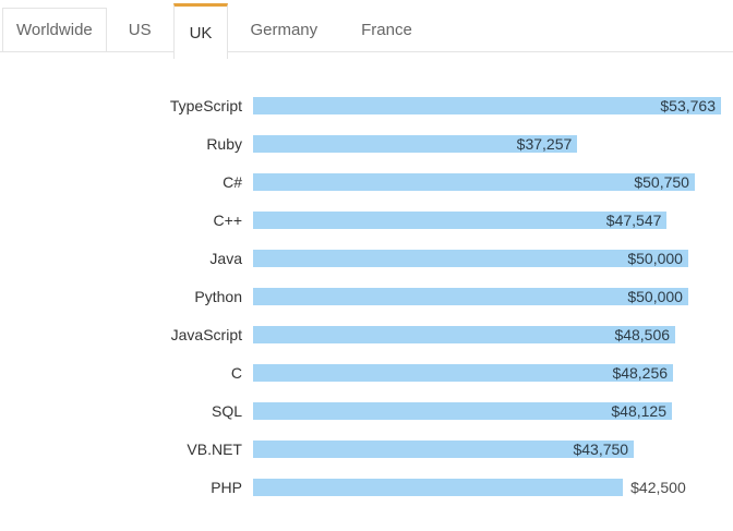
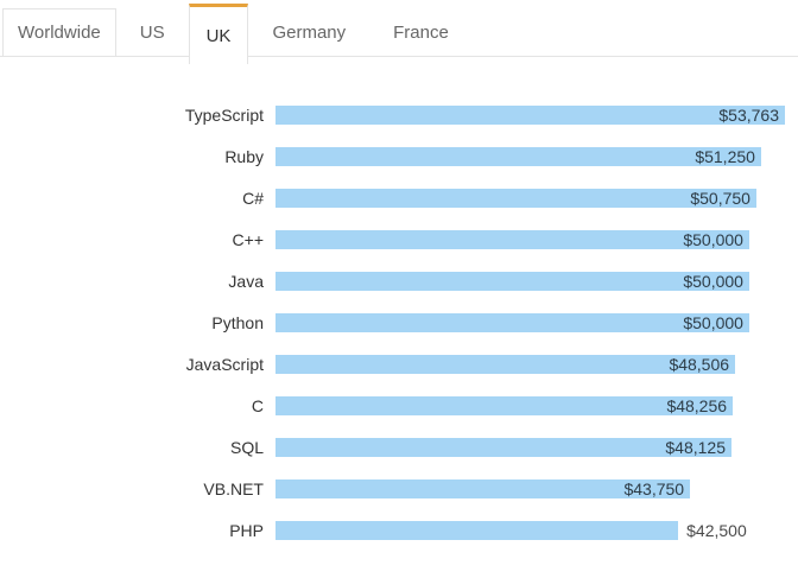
Ruby: $37,257 -> $51,250
C++: $47,547 -> $50,000
